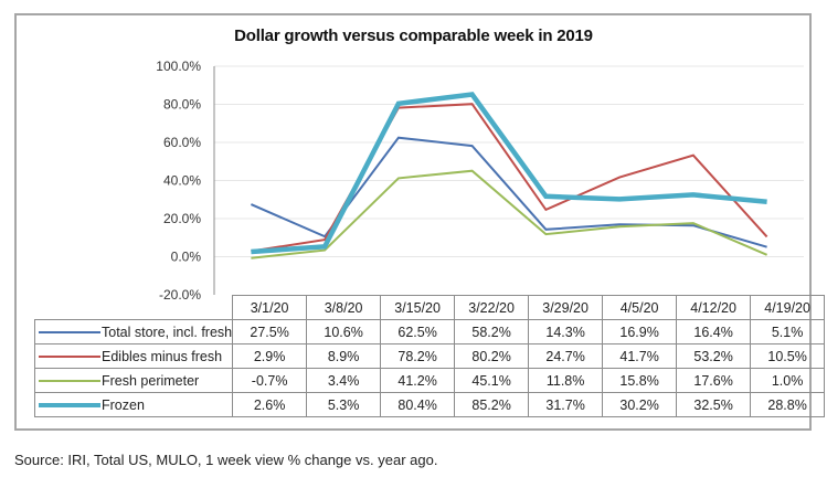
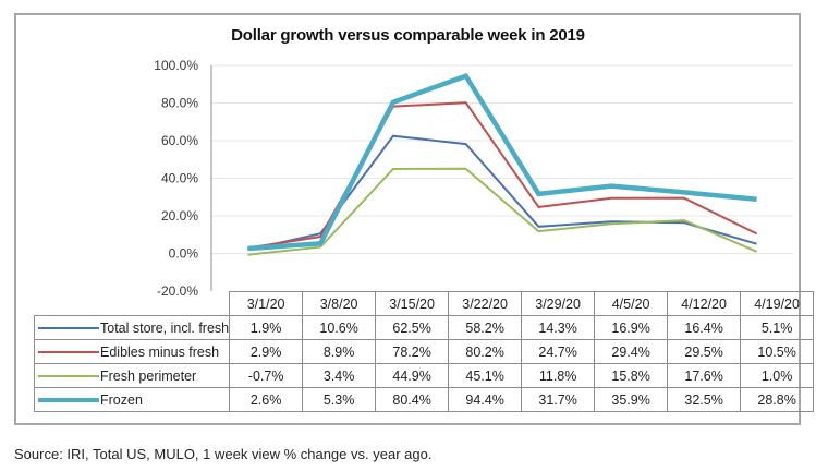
Total store, incl. fresh/3/1/20: 27.5% -> 1.9%
Fresh perimeter/3/15/20: 41.2% -> 44.9%
Frozen/3/22/20: 85.2% -> 94.4%
Edibles minus fresh/4/5/20: 41.7% -> 29.4%
Frozen/4/5/20: 30.2% -> 35.9%
Edibles minus fresh/4/12/20: 53.2% -> 29.5%
